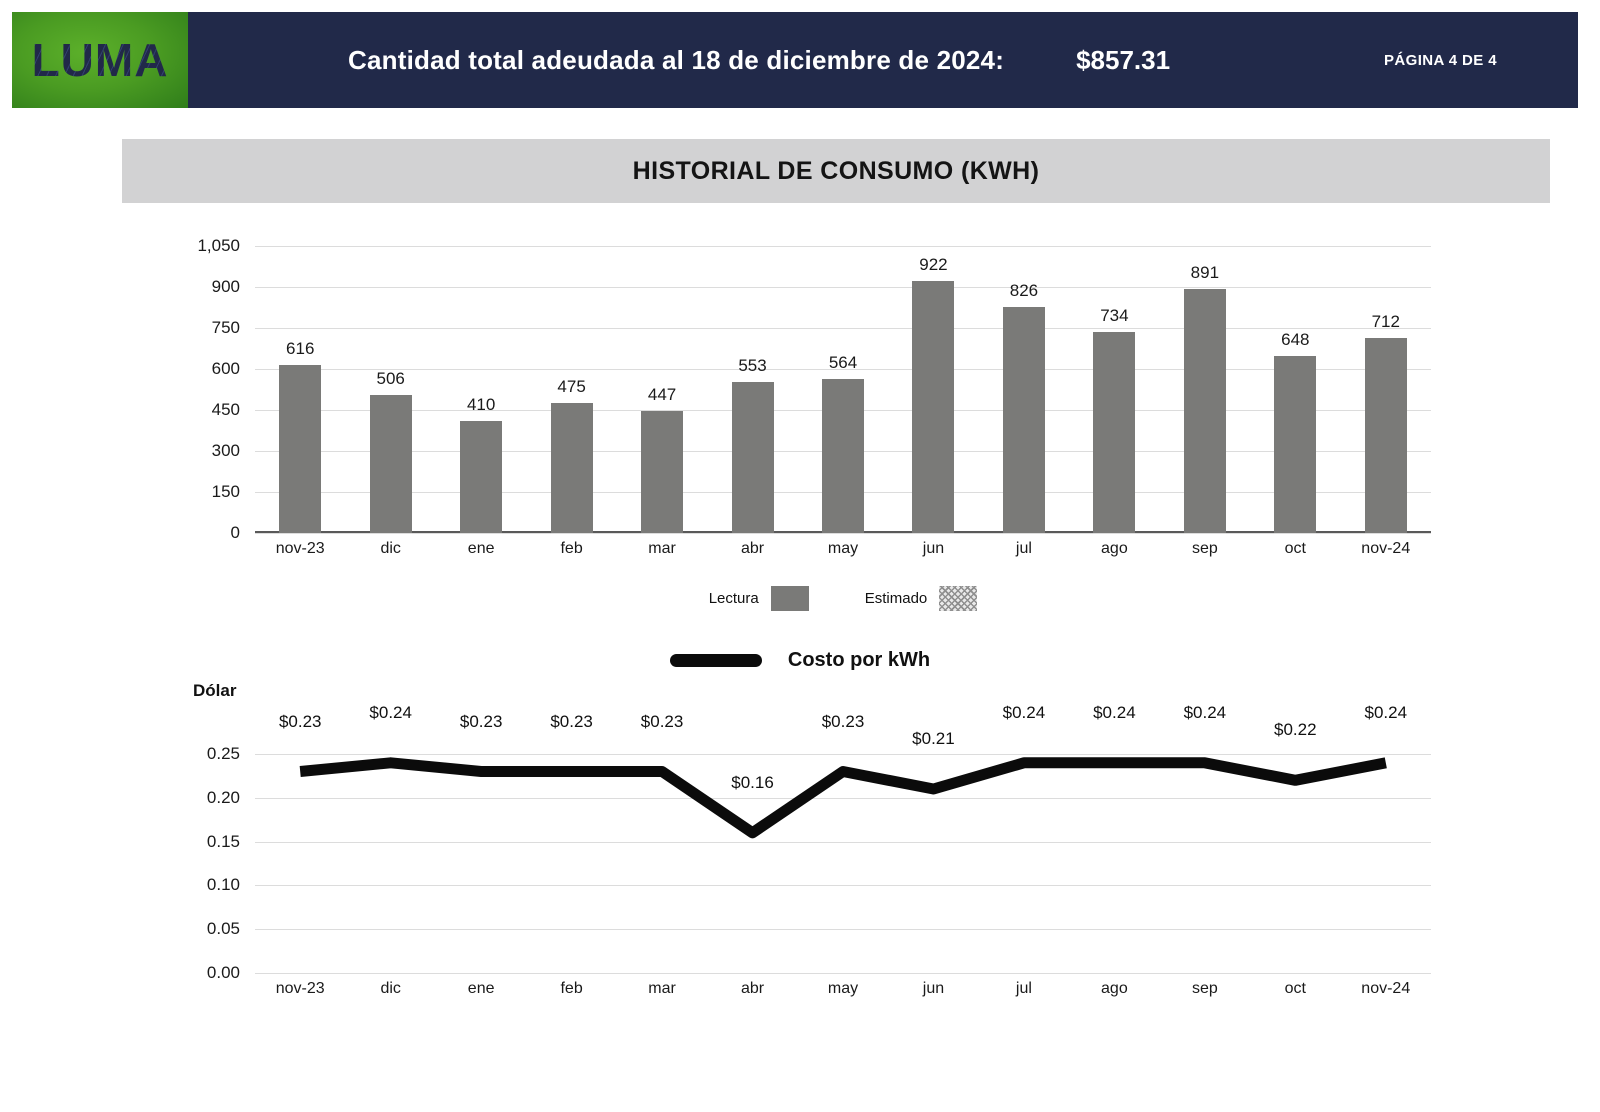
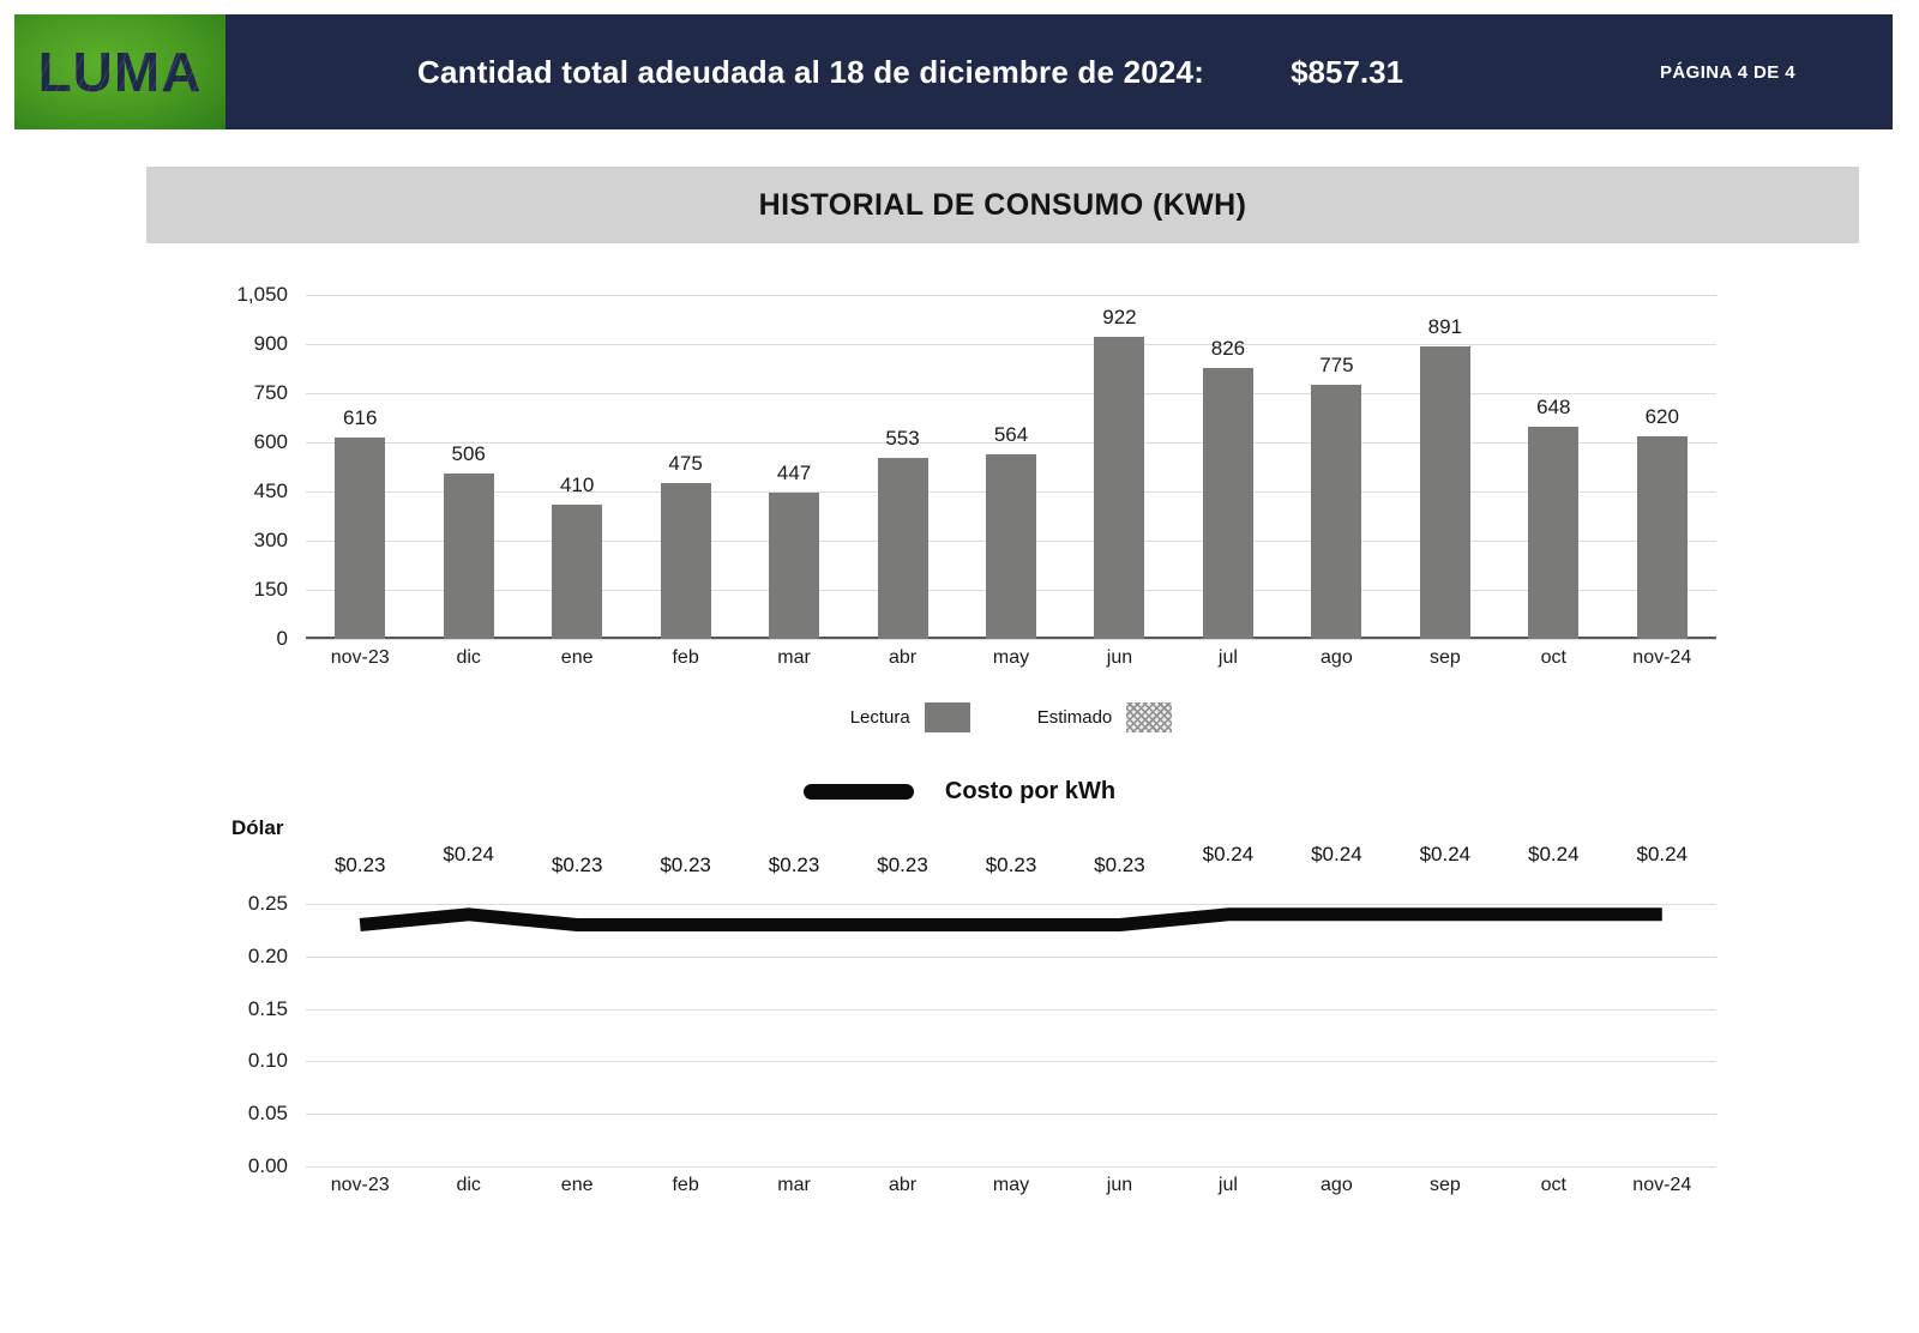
HISTORIAL DE CONSUMO (KWH)/ago: 734 -> 775
HISTORIAL DE CONSUMO (KWH)/nov-24: 712 -> 620
Costo por kWh/abr: $0.16 -> $0.23
Costo por kWh/jun: $0.21 -> $0.23
Costo por kWh/oct: $0.22 -> $0.24
